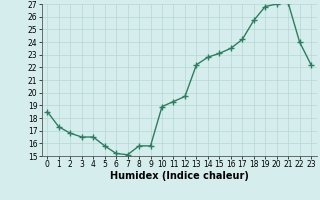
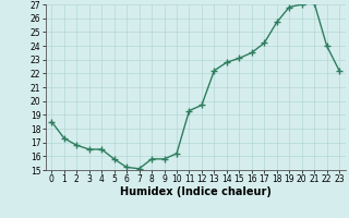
10: 18.9 -> 16.2
